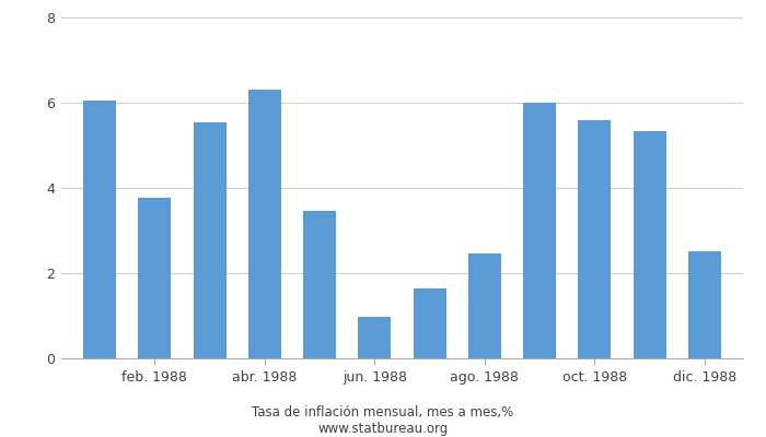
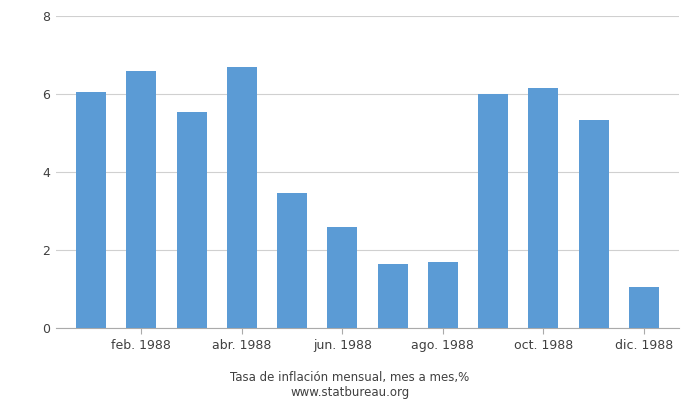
feb. 1988: 3.78 -> 6.60
abr. 1988: 6.30 -> 6.70
jun. 1988: 0.97 -> 2.60
ago. 1988: 2.46 -> 1.70
oct. 1988: 5.60 -> 6.15
dic. 1988: 2.52 -> 1.05
